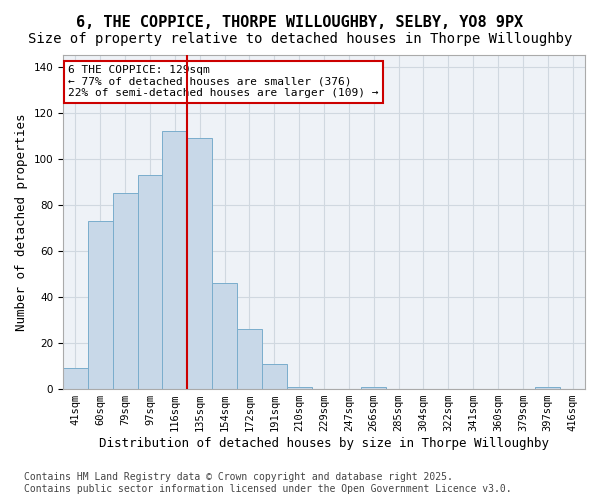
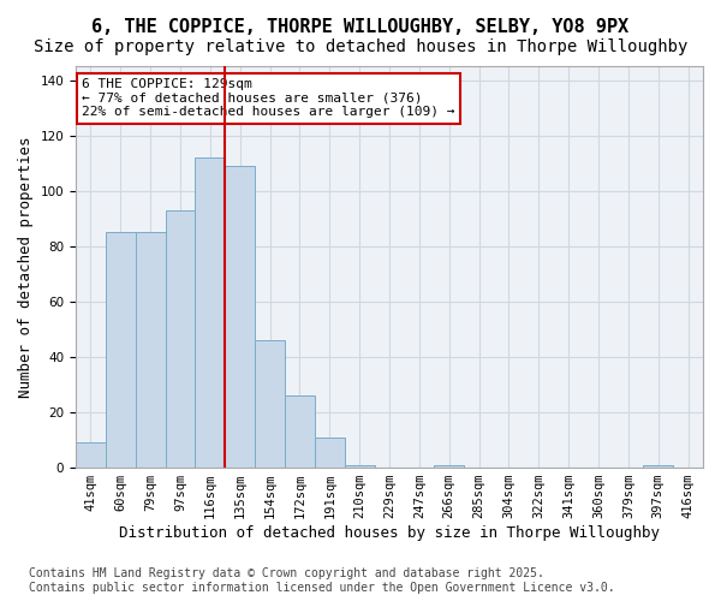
60sqm: 73 -> 85
